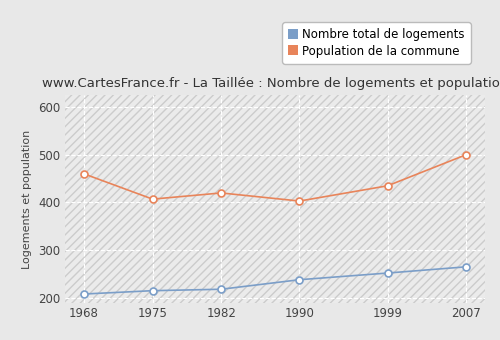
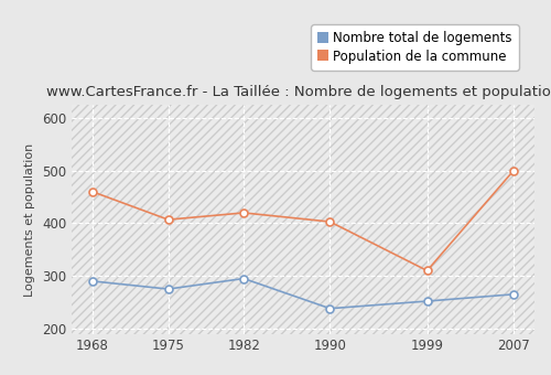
Nombre total de logements/1968: 208 -> 290
Nombre total de logements/1975: 215 -> 275
Nombre total de logements/1982: 218 -> 295
Population de la commune/1999: 435 -> 310
